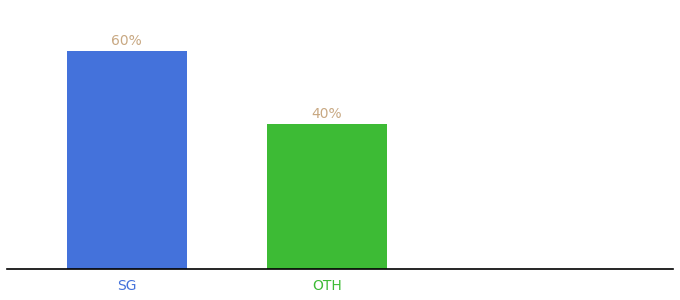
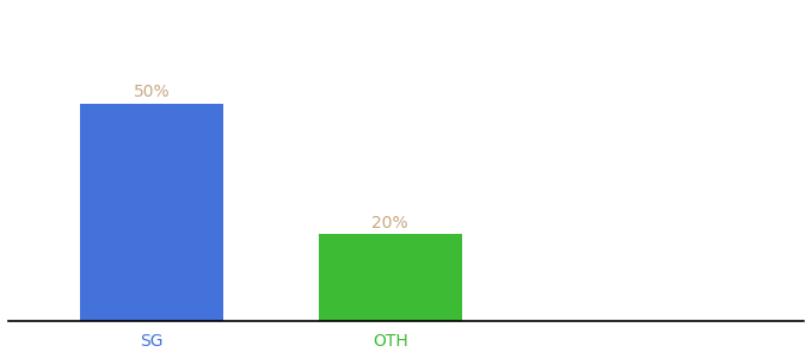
SG: 60% -> 50%
OTH: 40% -> 20%
